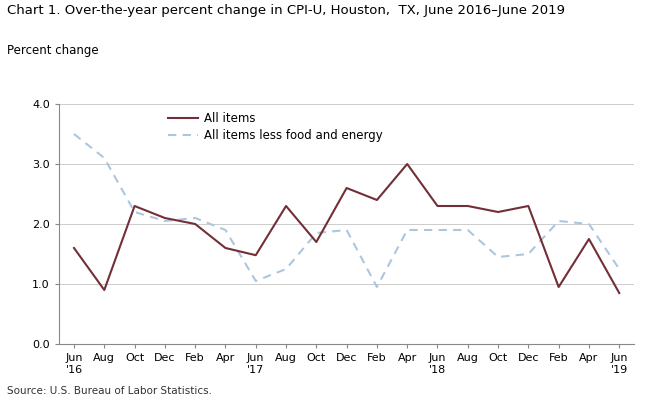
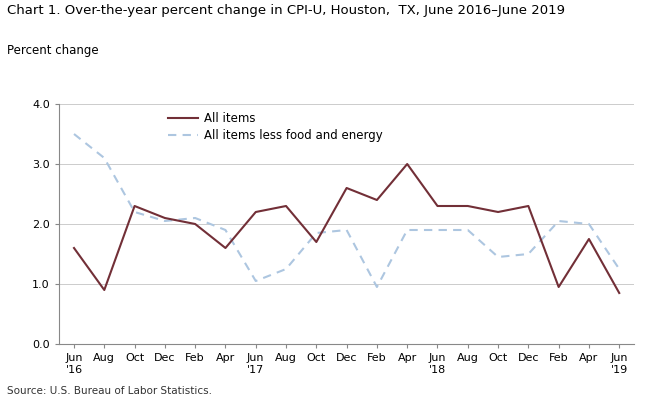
All items/Jun '17: 1.48 -> 2.20
